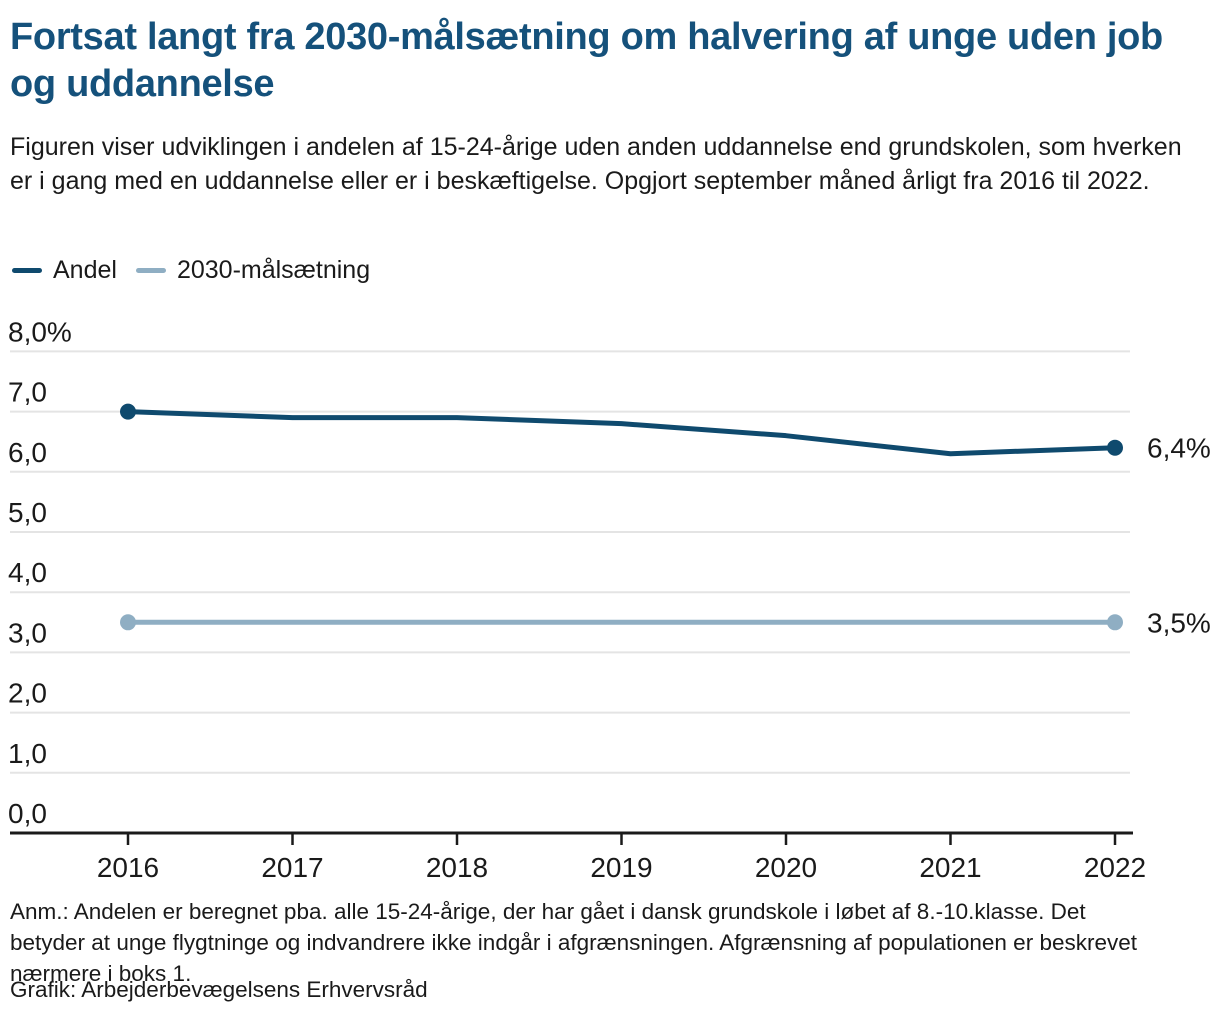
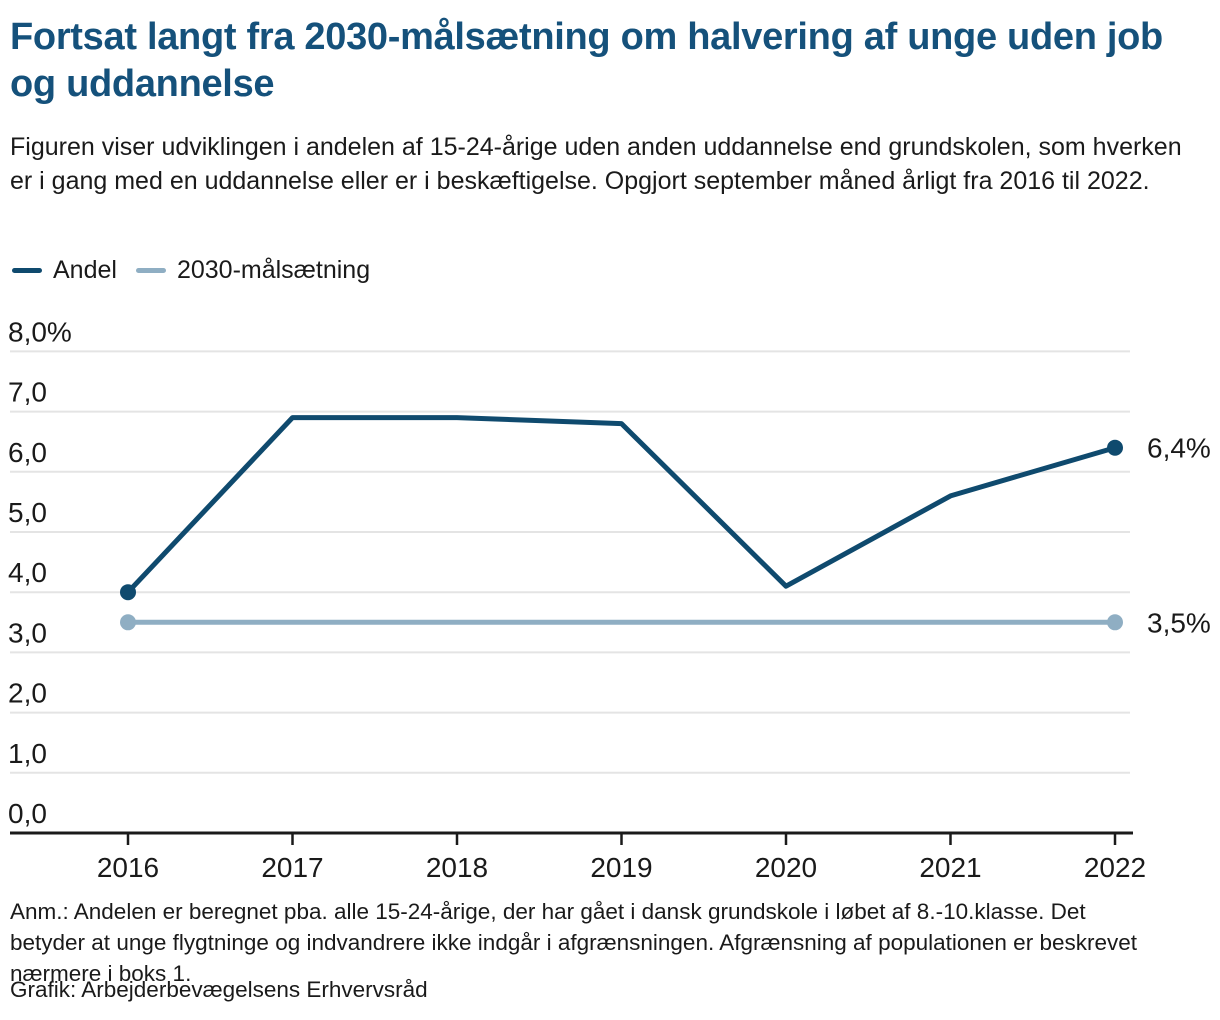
Andel/2016: 7,0% -> 4,0%
Andel/2020: 6,6% -> 4,1%
Andel/2021: 6,3% -> 5,6%
